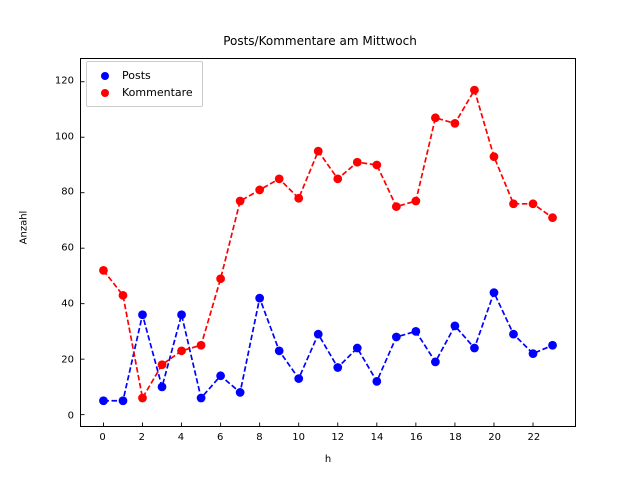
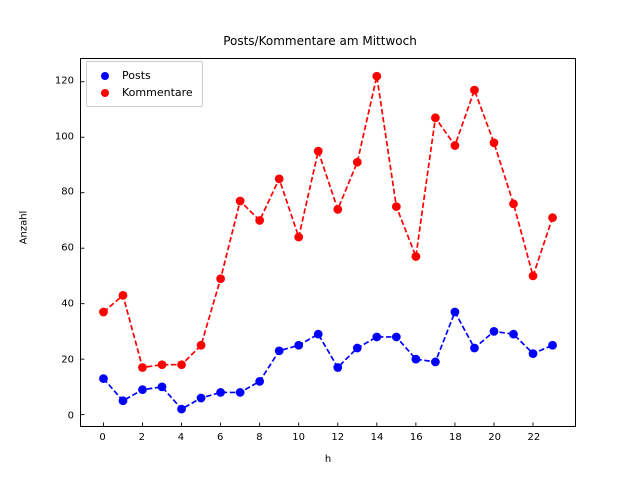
Posts/0: 5 -> 13
Kommentare/0: 52 -> 37
Posts/2: 36 -> 9
Kommentare/2: 6 -> 17
Posts/4: 36 -> 2
Kommentare/4: 23 -> 18
Posts/6: 14 -> 8
Posts/8: 42 -> 12
Kommentare/8: 81 -> 70
Posts/10: 13 -> 25
Kommentare/10: 78 -> 64
Kommentare/12: 85 -> 74
Posts/14: 12 -> 28
Kommentare/14: 90 -> 122
Posts/16: 30 -> 20
Kommentare/16: 77 -> 57
Posts/18: 32 -> 37
Kommentare/18: 105 -> 97
Posts/20: 44 -> 30
Kommentare/20: 93 -> 98
Kommentare/22: 76 -> 50
